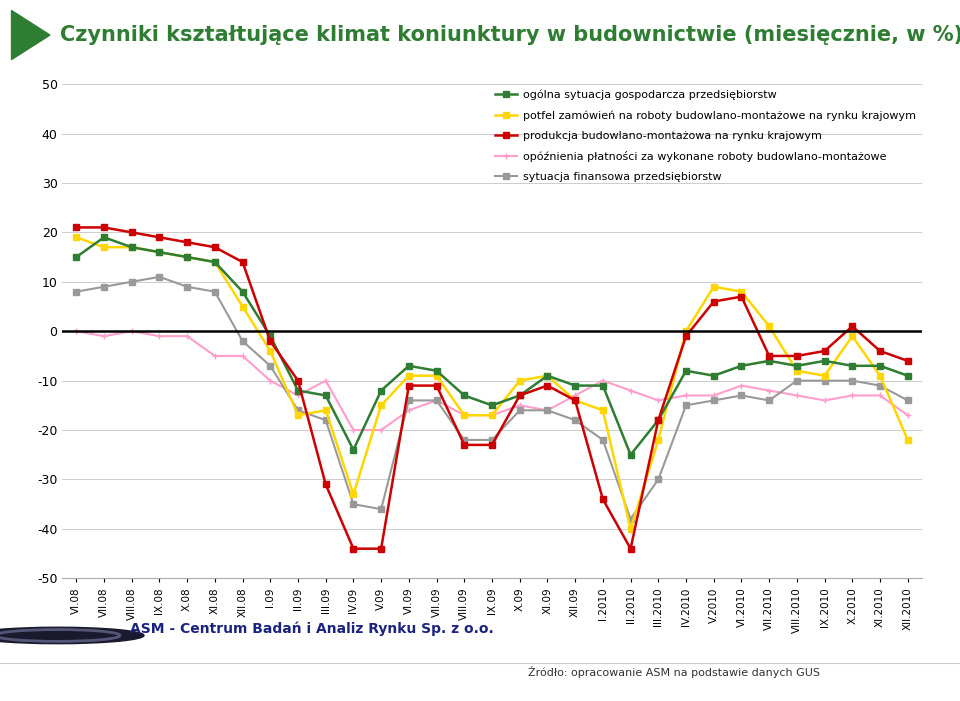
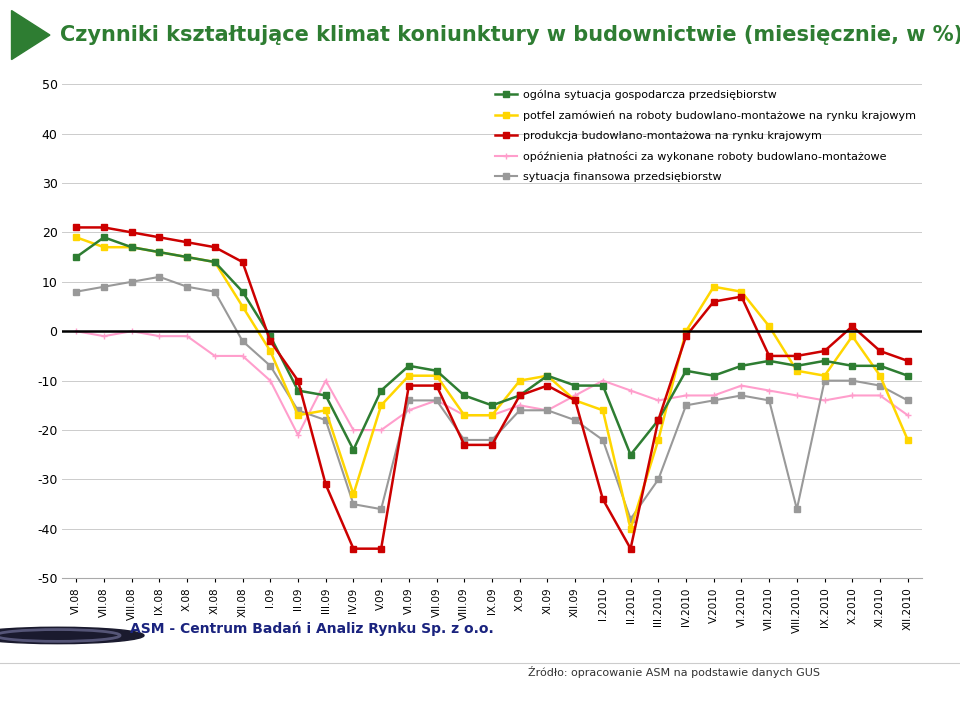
opóźnienia płatności za wykonane roboty budowlano-montażowe/II.09: -13 -> -21
sytuacja finansowa przedsiębiorstw/VIII.2010: -10 -> -36
